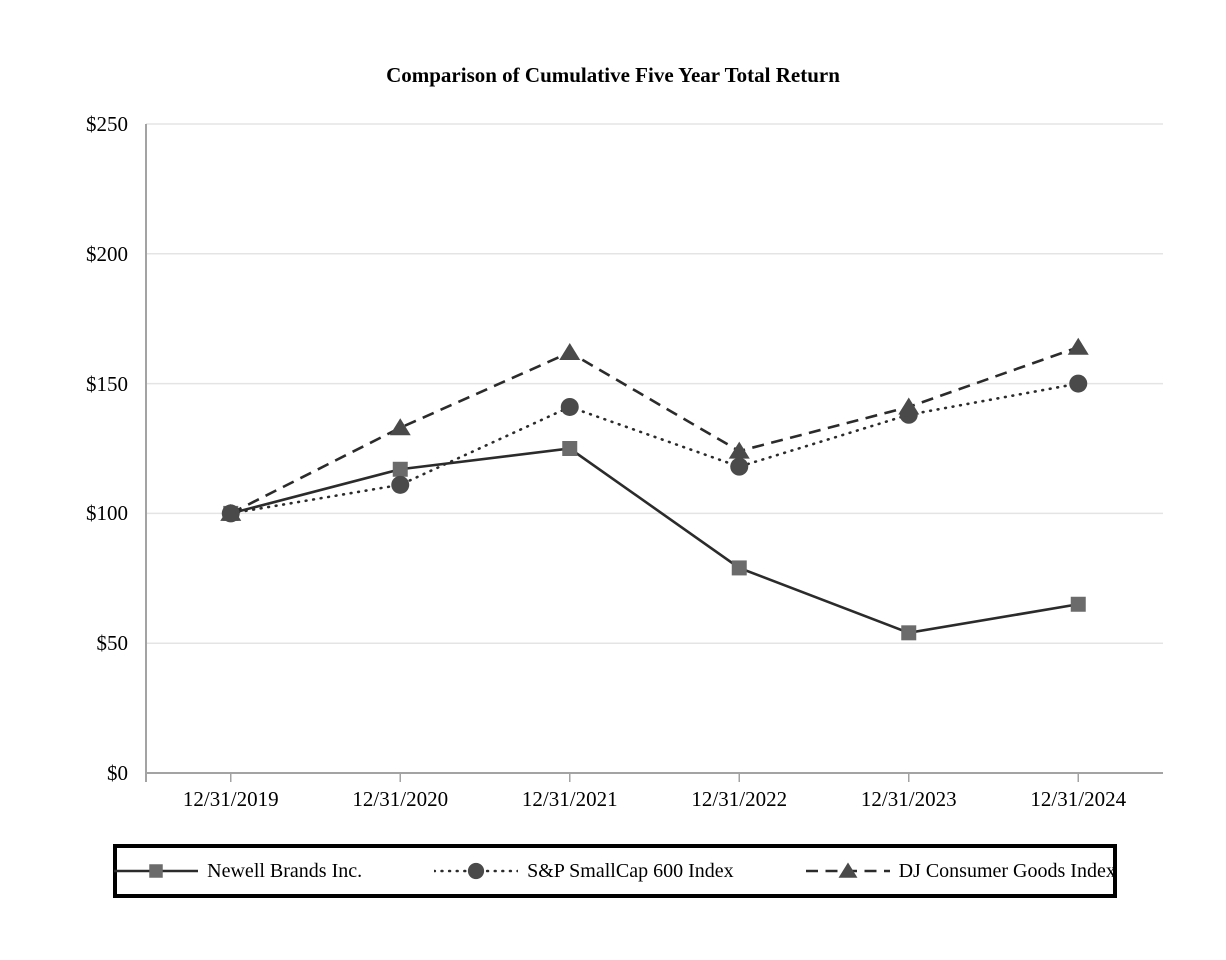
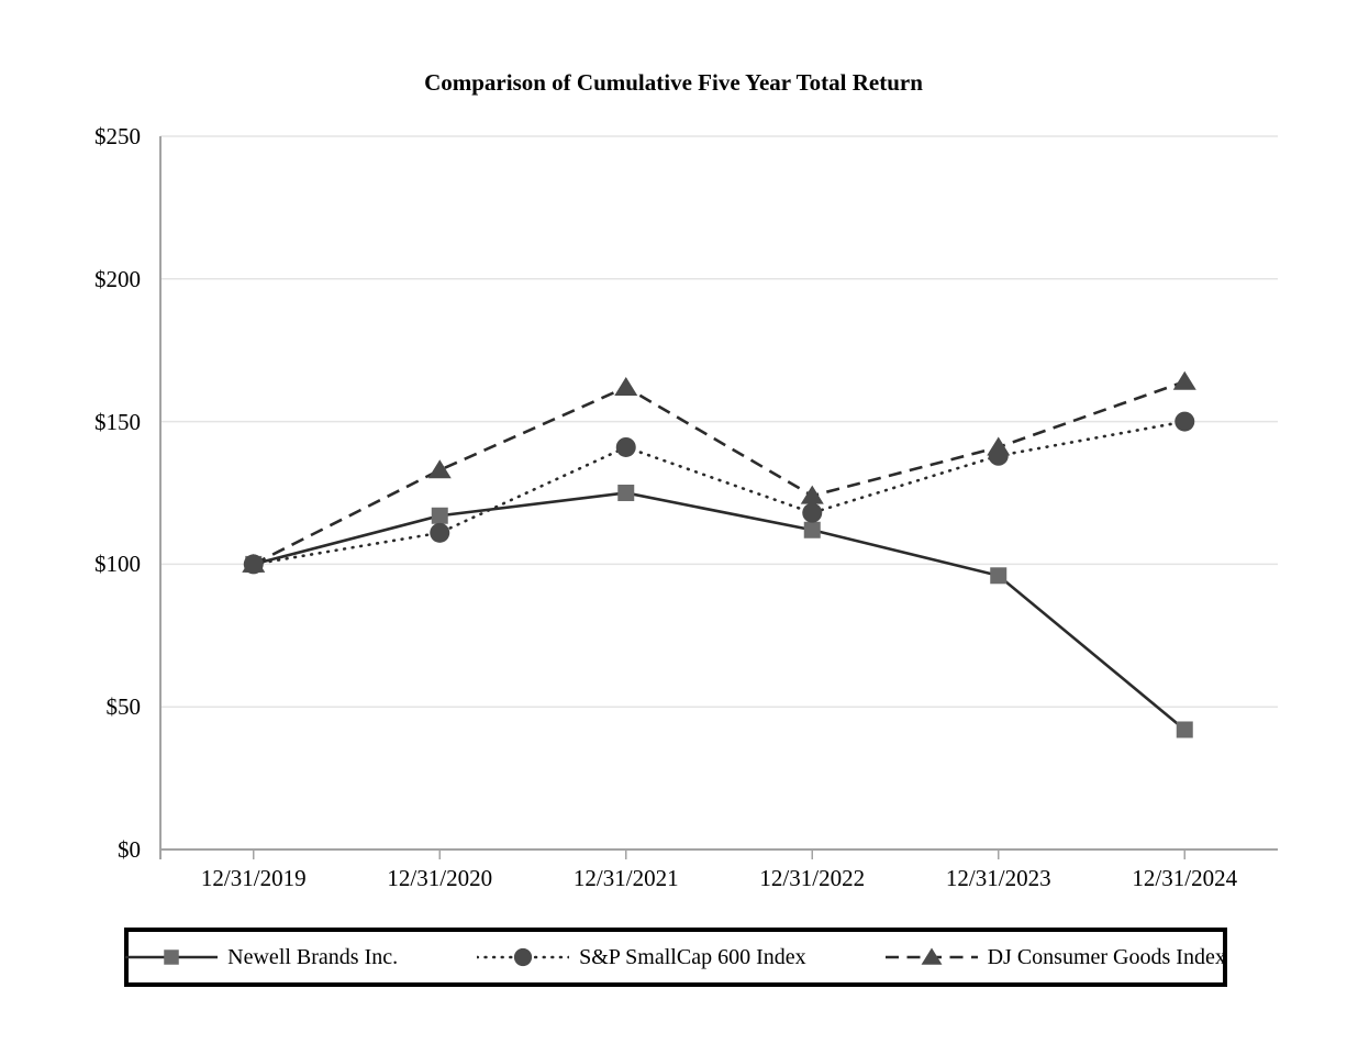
Newell Brands Inc./12/31/2022: $79 -> $112
Newell Brands Inc./12/31/2023: $54 -> $96
Newell Brands Inc./12/31/2024: $65 -> $42
